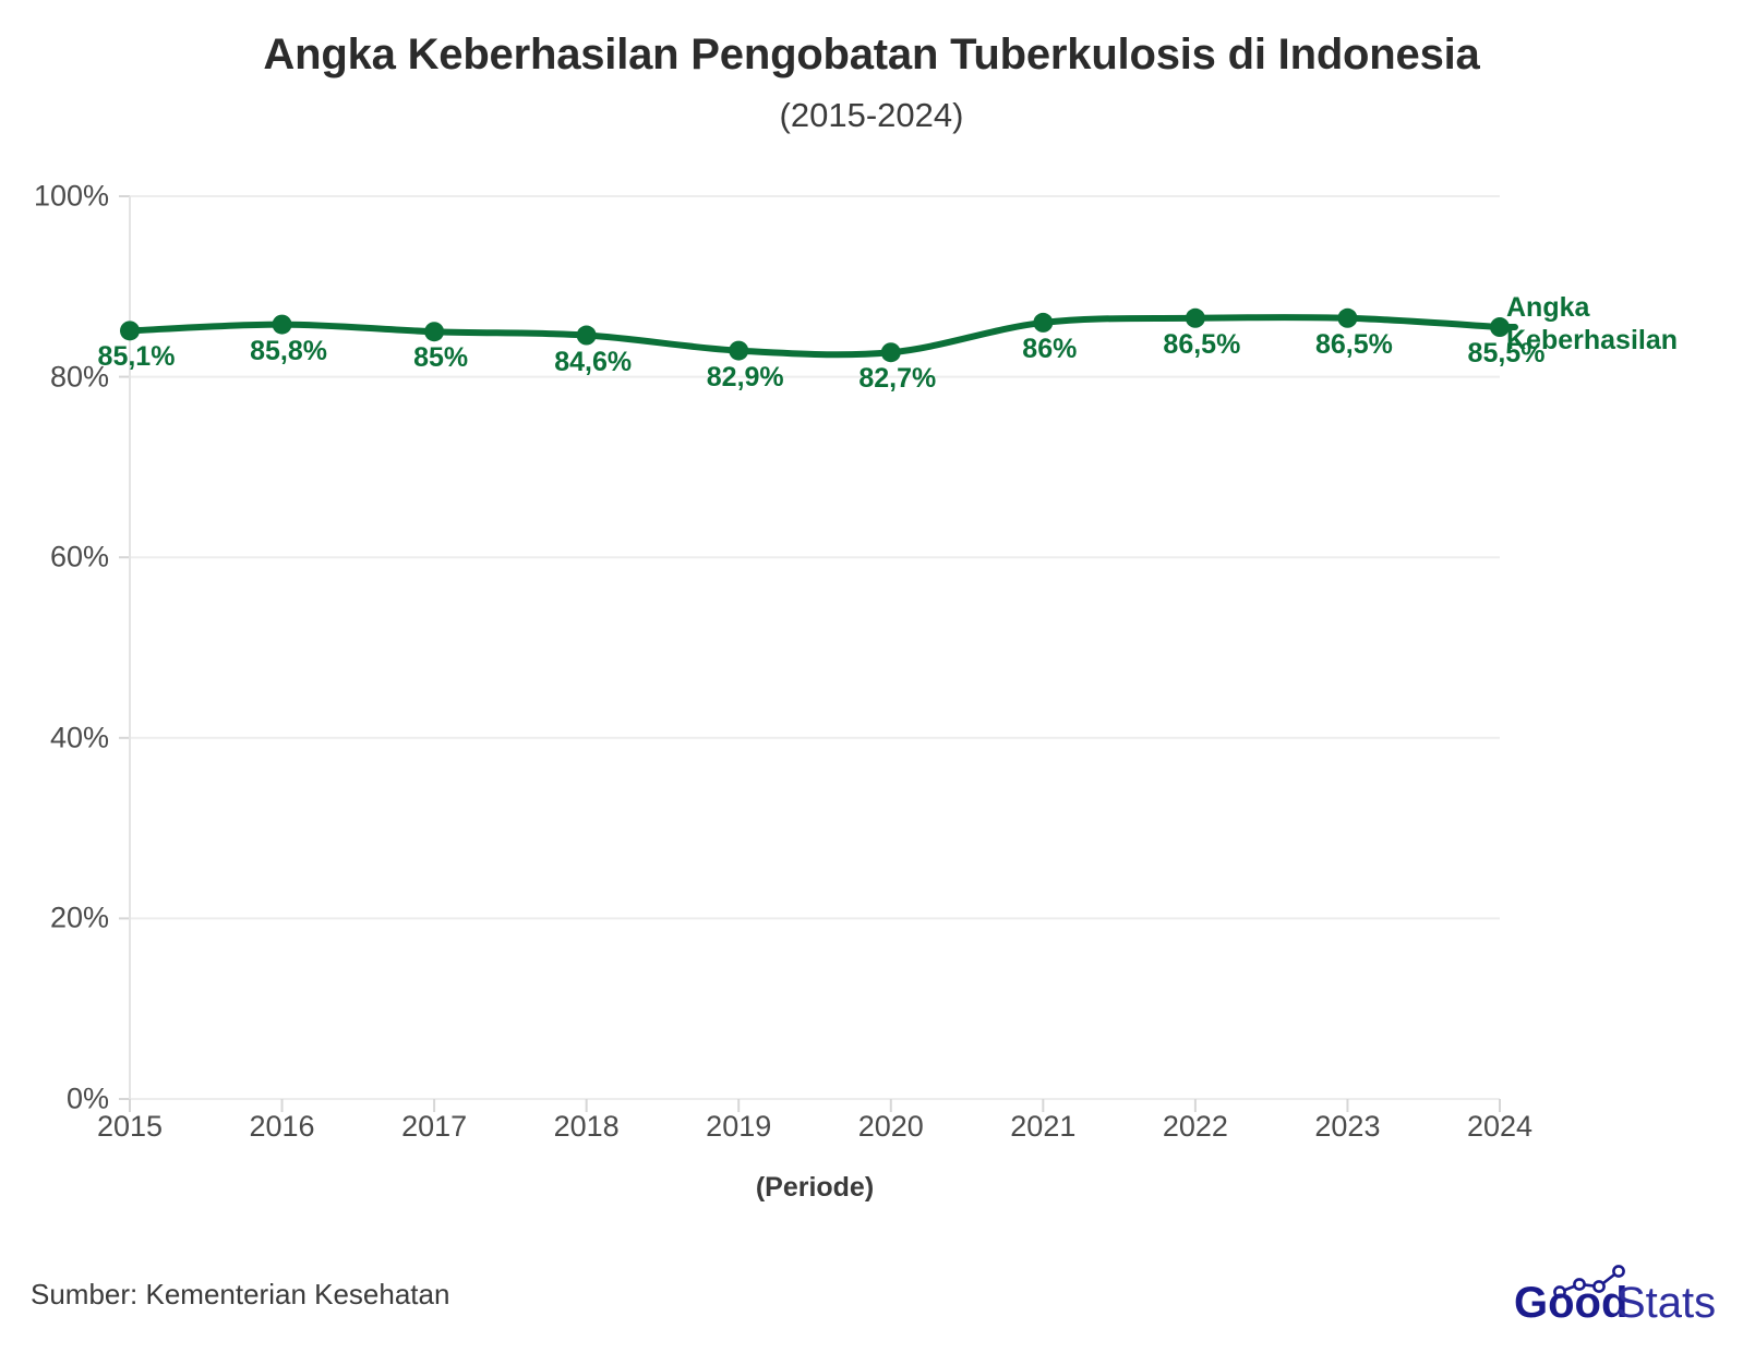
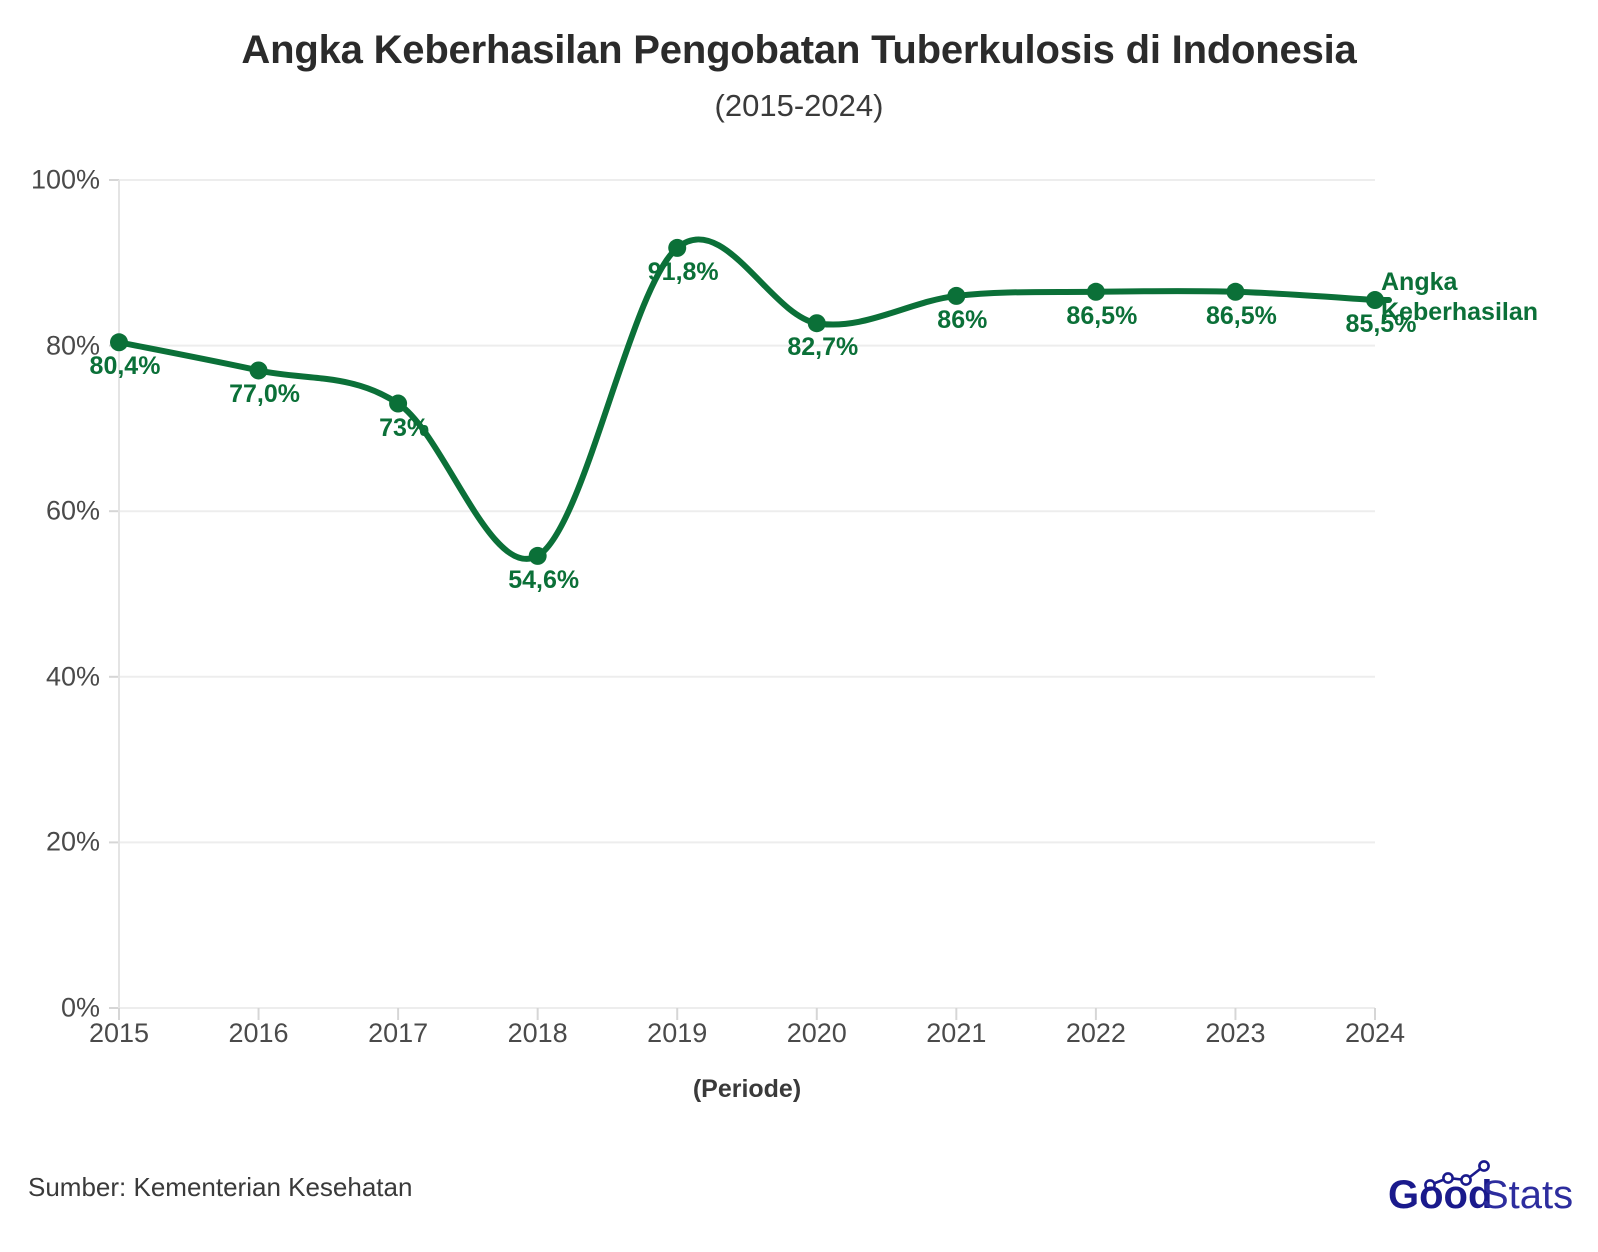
2015: 85,1% -> 80,4%
2016: 85,8% -> 77,0%
2017: 85% -> 73%
2018: 84,6% -> 54,6%
2019: 82,9% -> 91,8%
